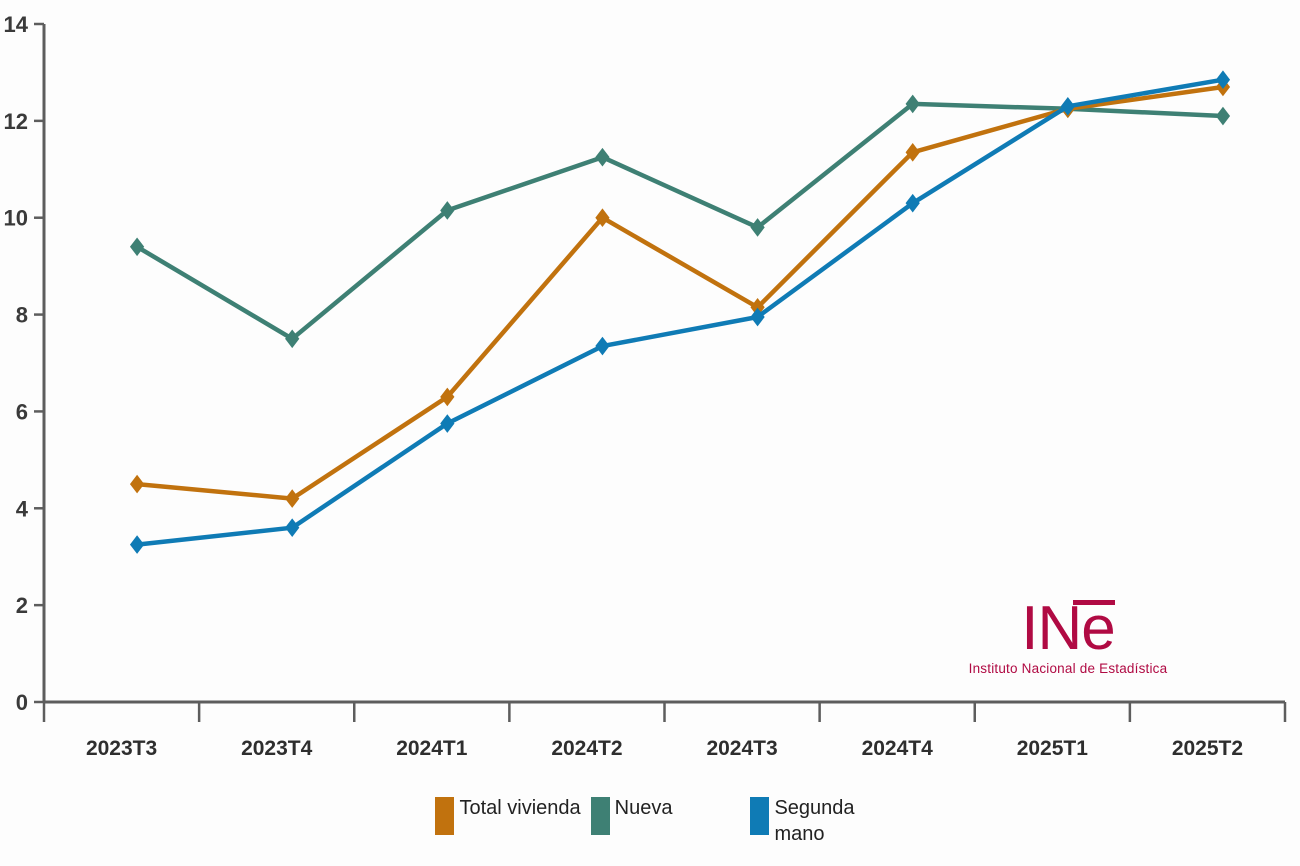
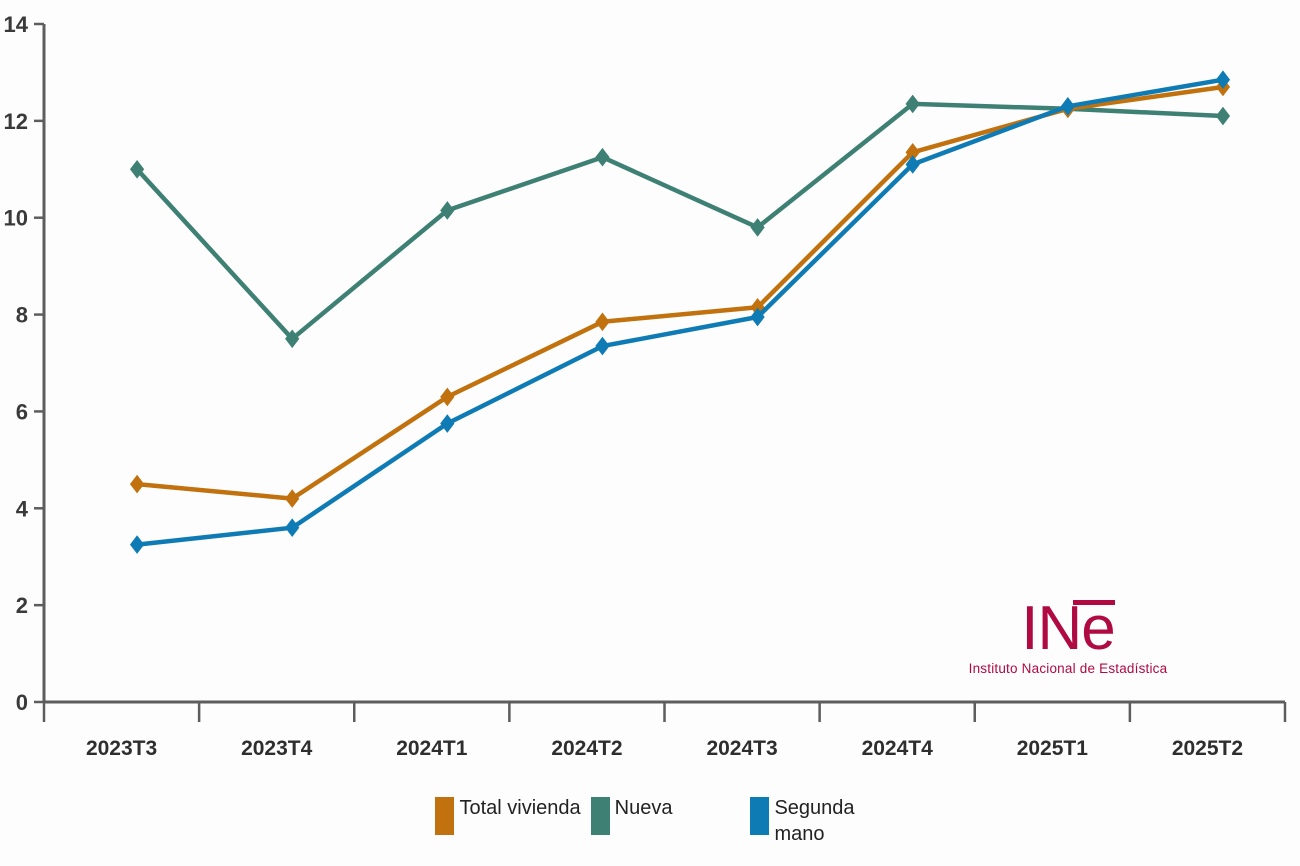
Nueva/2023T3: 9.4 -> 11.0
Total vivienda/2024T2: 10.0 -> 7.8
Segunda mano/2024T4: 10.3 -> 11.1
